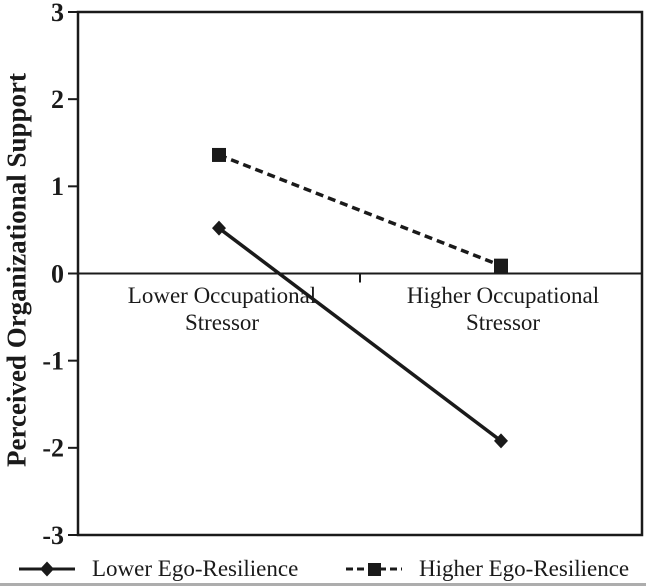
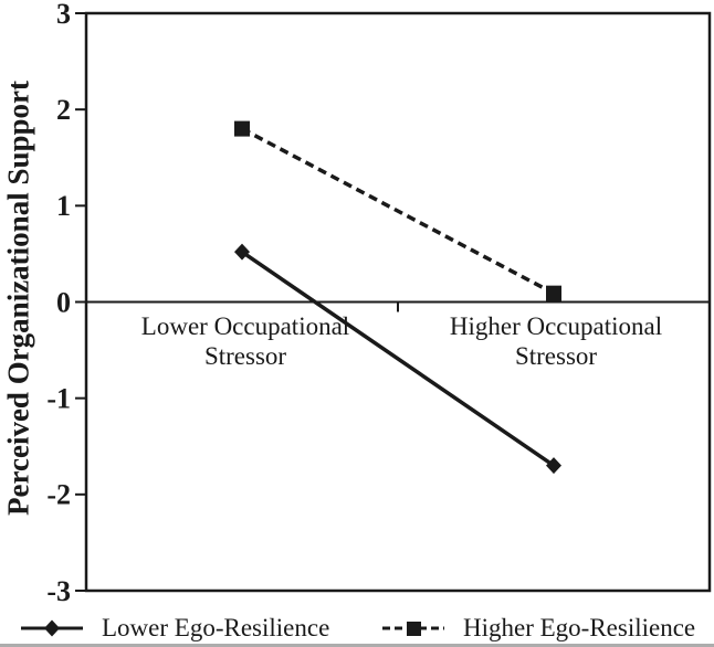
Higher Ego-Resilience/Lower Occupational Stressor: 1.4 -> 1.8
Lower Ego-Resilience/Higher Occupational Stressor: -1.9 -> -1.7
